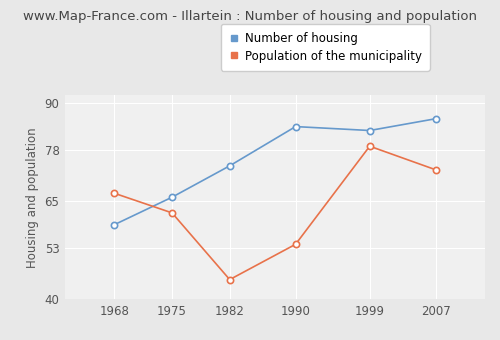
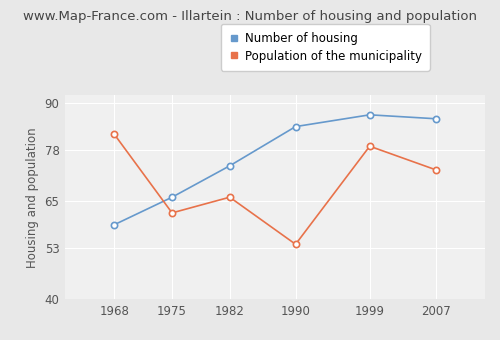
Population of the municipality/1968: 67 -> 82
Population of the municipality/1982: 45 -> 66
Number of housing/1999: 83 -> 87
